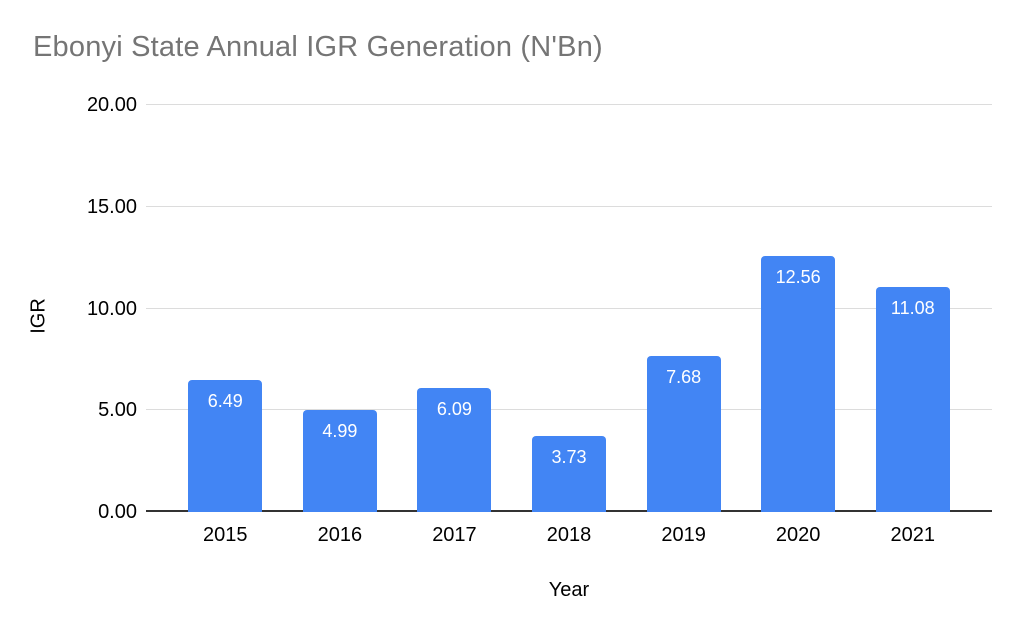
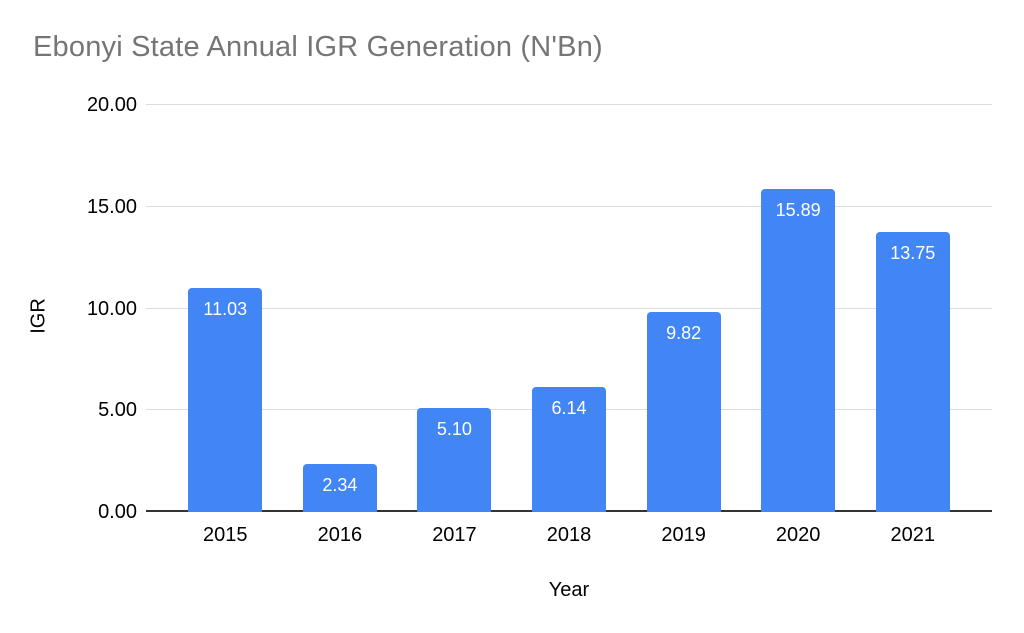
2015: 6.49 -> 11.03
2016: 4.99 -> 2.34
2017: 6.09 -> 5.10
2018: 3.73 -> 6.14
2019: 7.68 -> 9.82
2020: 12.56 -> 15.89
2021: 11.08 -> 13.75
